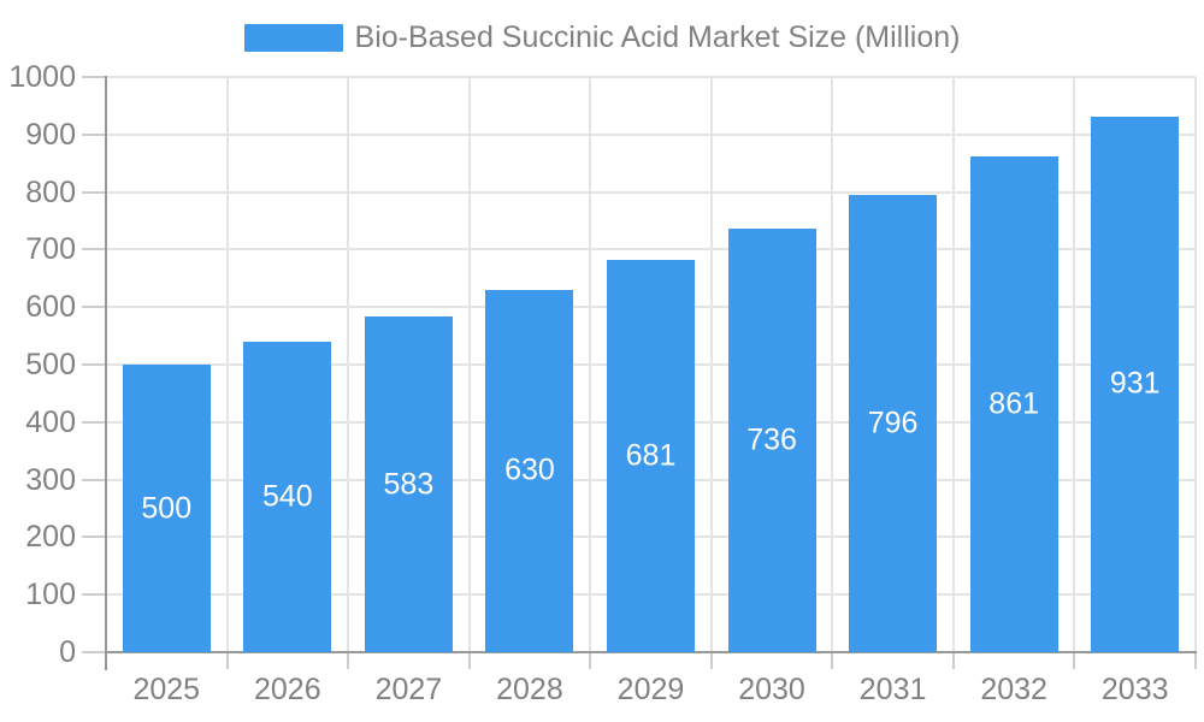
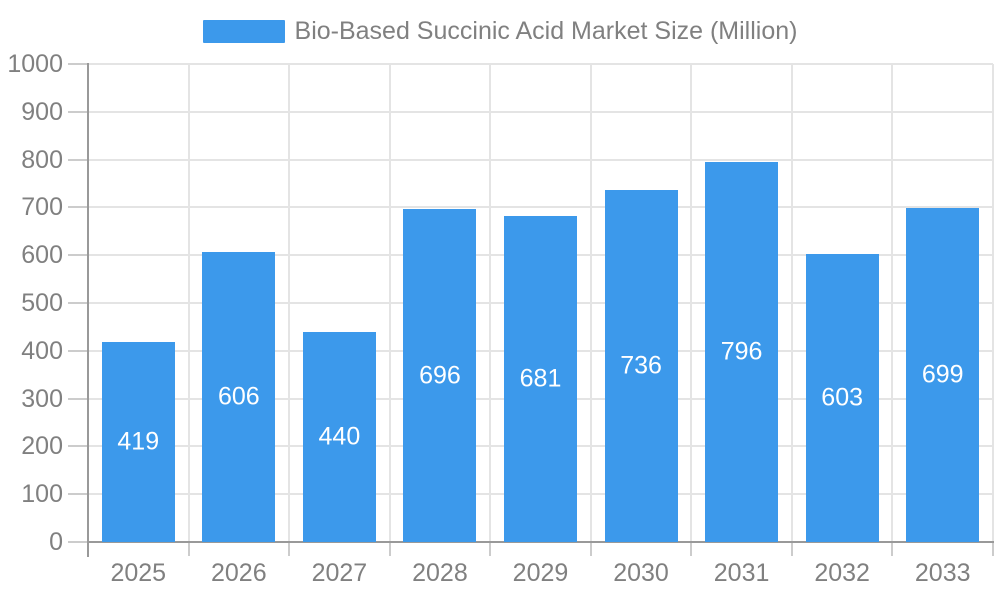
2025: 500 -> 419
2026: 540 -> 606
2027: 583 -> 440
2028: 630 -> 696
2032: 861 -> 603
2033: 931 -> 699
